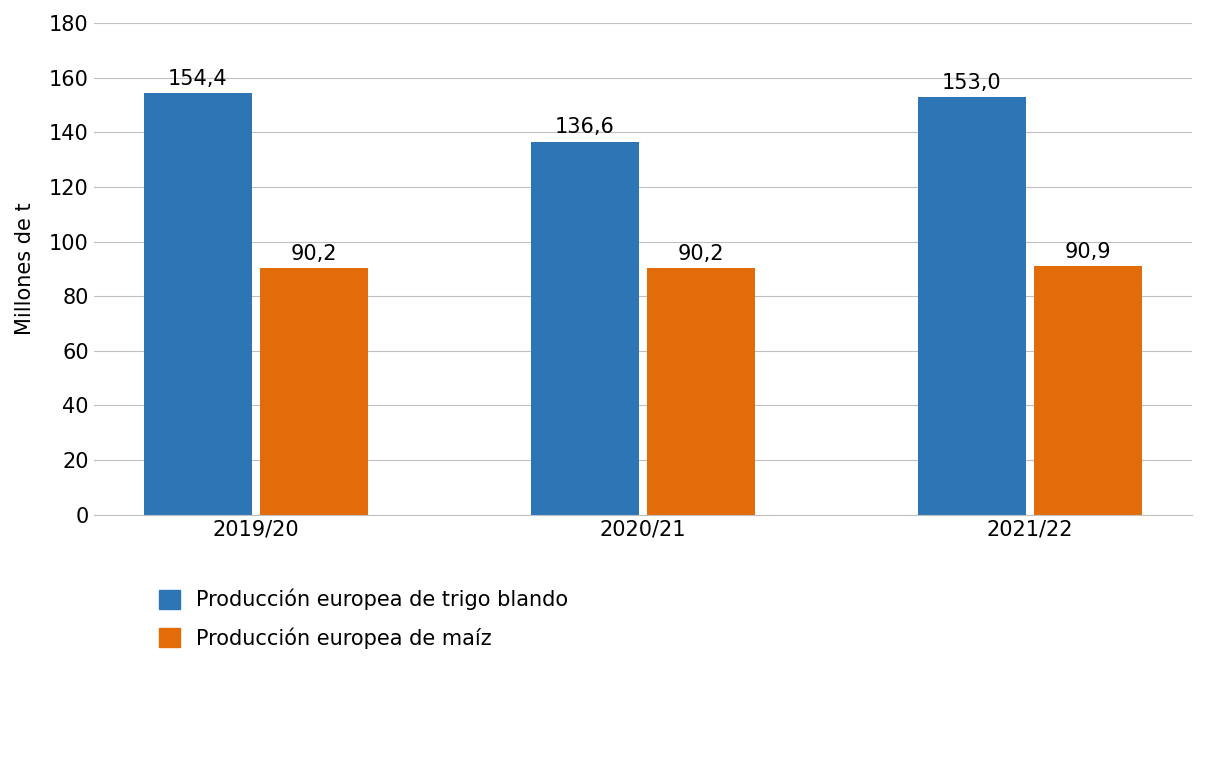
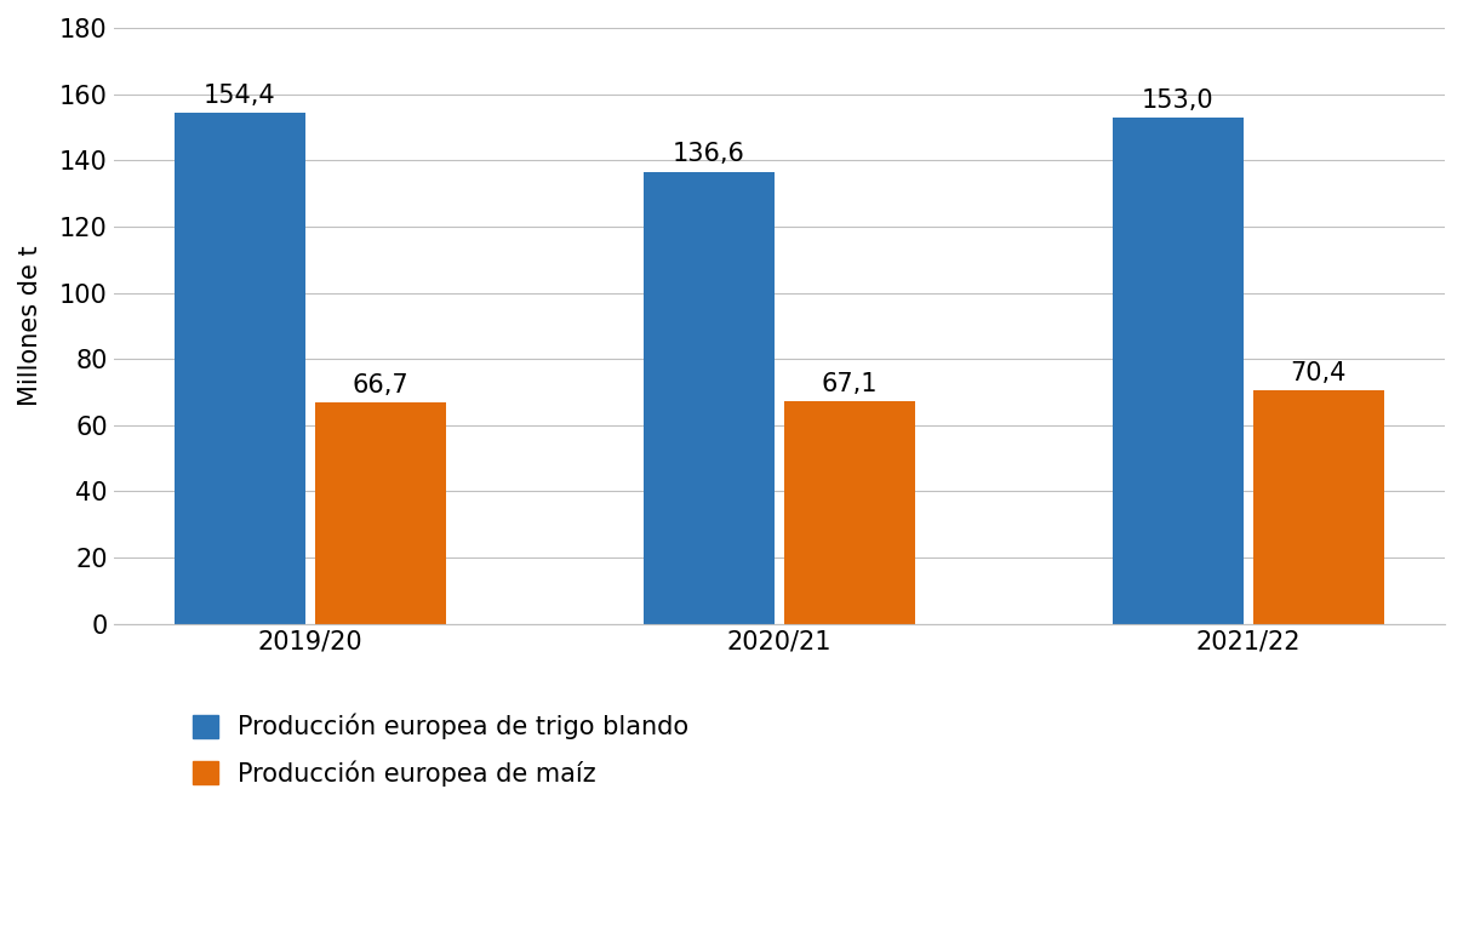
Producción europea de maíz/2019/20: 90,2 -> 66,7
Producción europea de maíz/2020/21: 90,2 -> 67,1
Producción europea de maíz/2021/22: 90,9 -> 70,4
